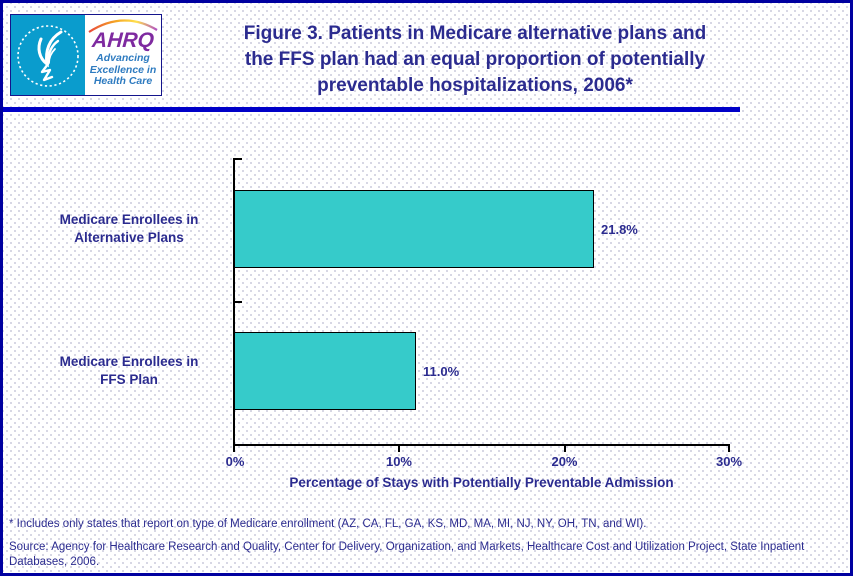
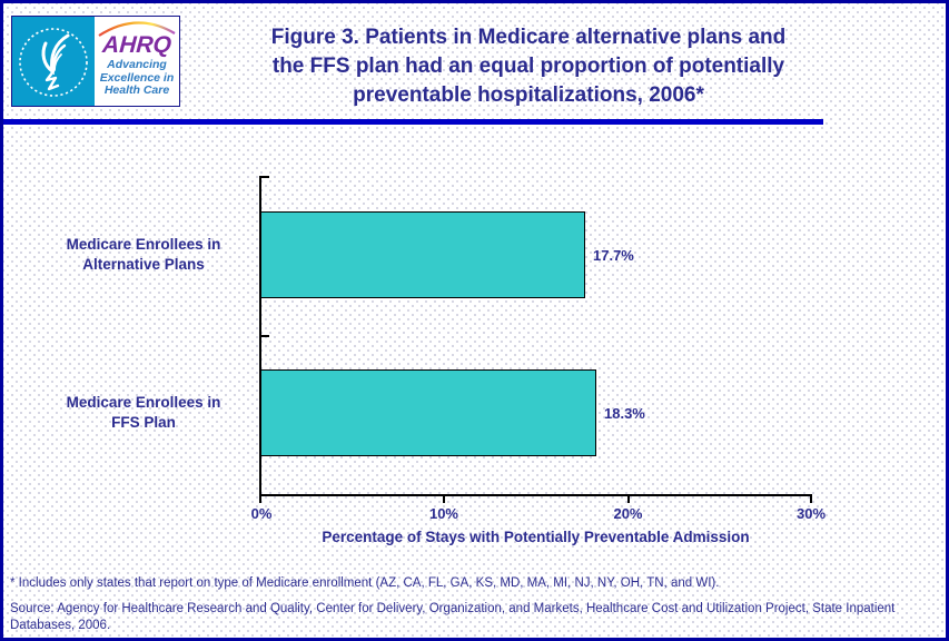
Medicare Enrollees in Alternative Plans: 21.8% -> 17.7%
Medicare Enrollees in FFS Plan: 11.0% -> 18.3%
